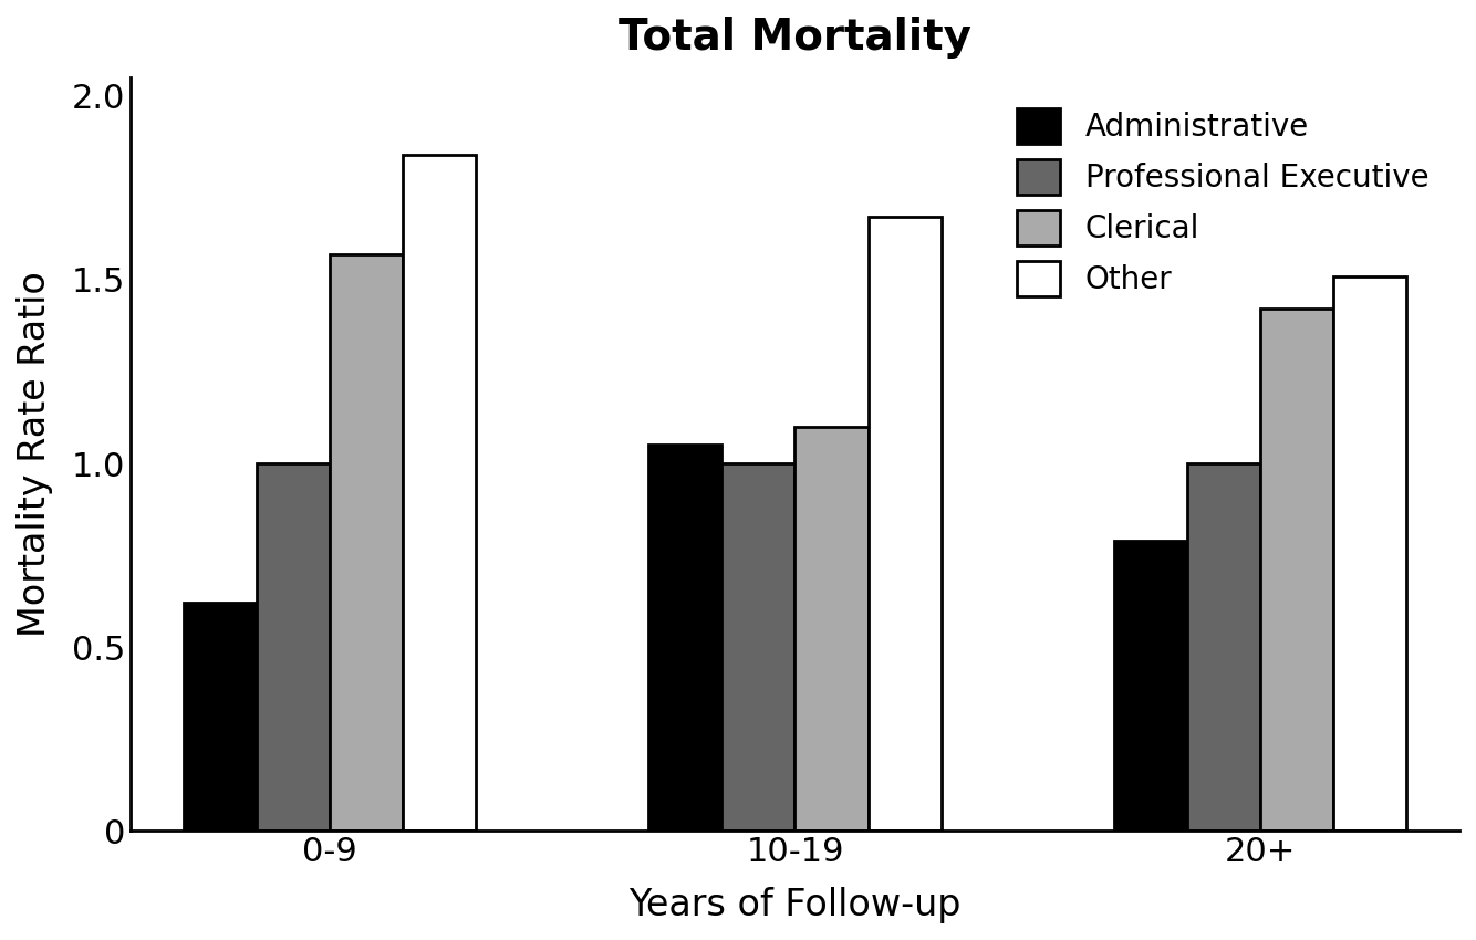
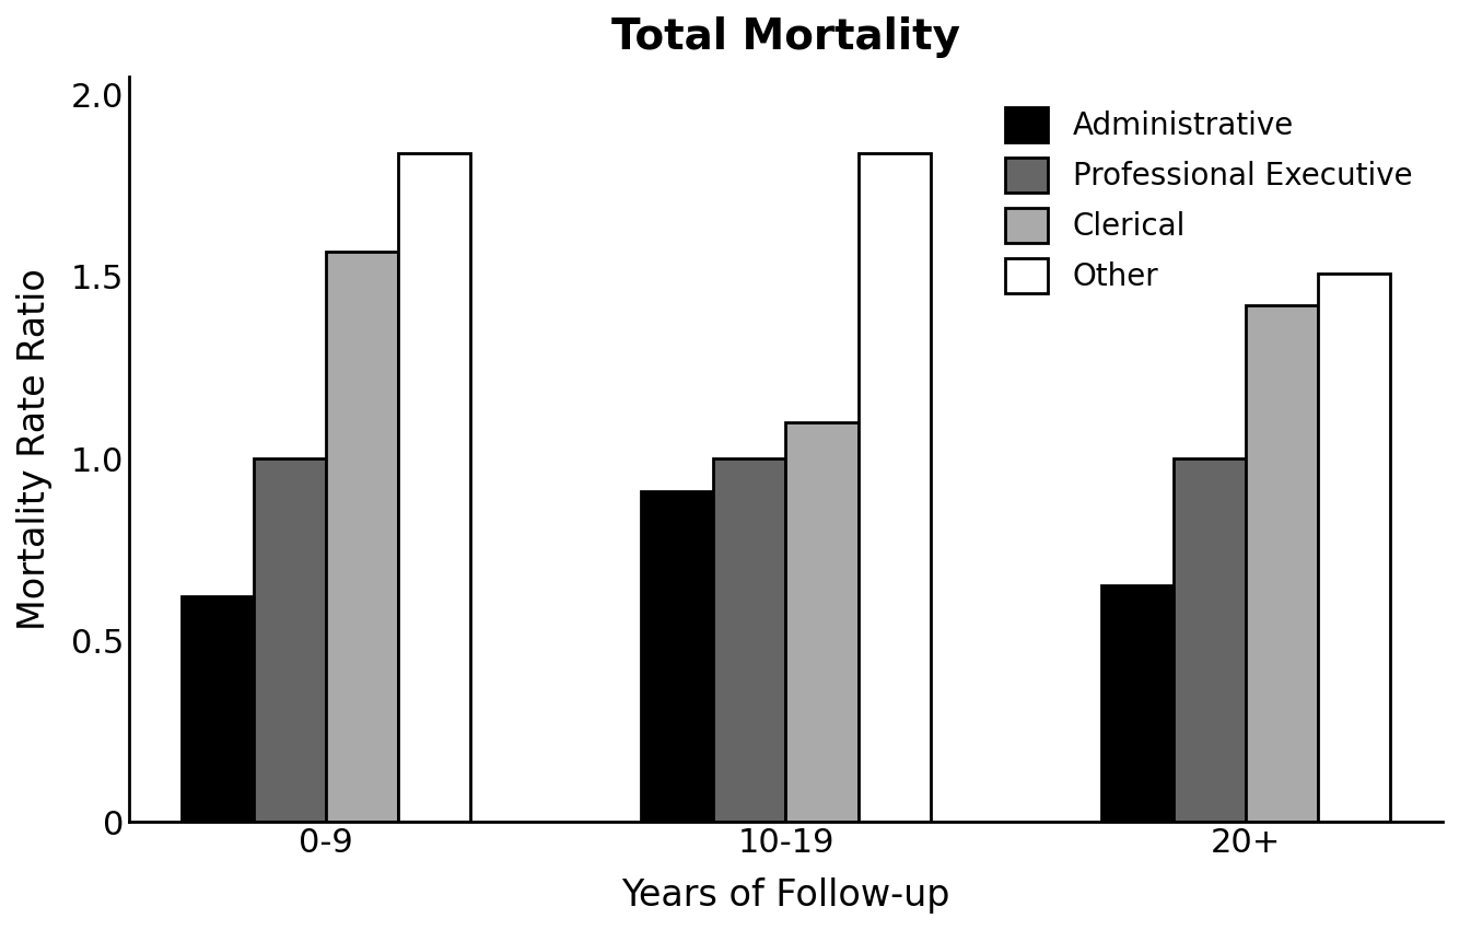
Administrative/10-19: 1.05 -> 0.91
Other/10-19: 1.67 -> 1.84
Administrative/20+: 0.79 -> 0.65
